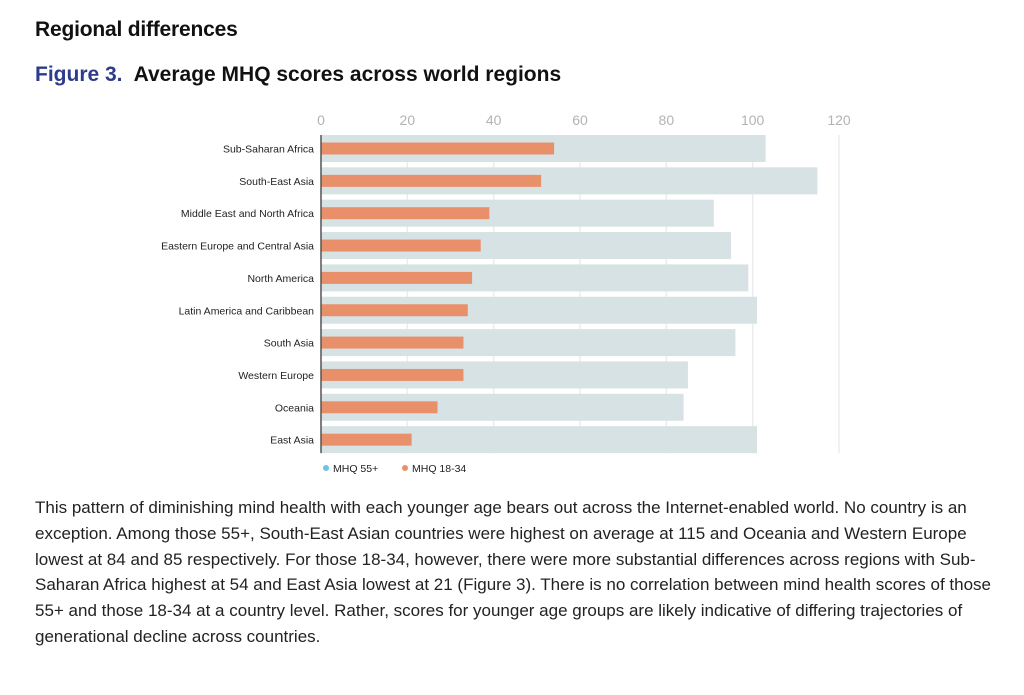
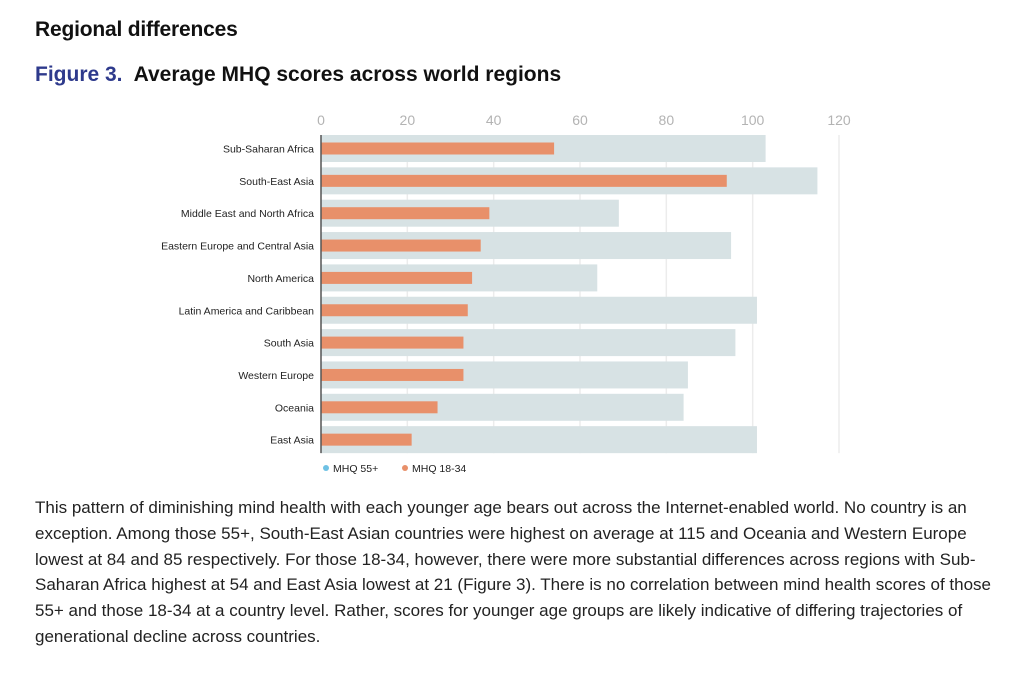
MHQ 18-34/South-East Asia: 51 -> 94
MHQ 55+/Middle East and North Africa: 91 -> 69
MHQ 55+/North America: 99 -> 64
